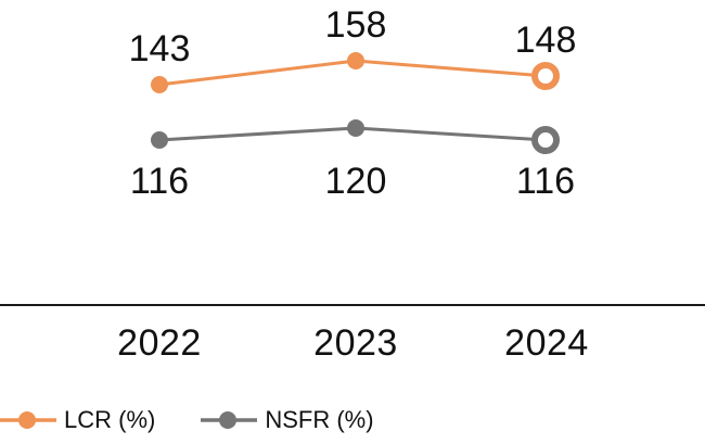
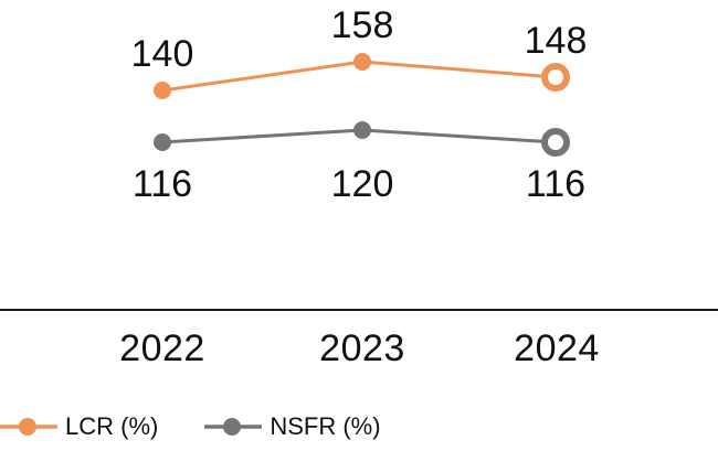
LCR (%)/2022: 143 -> 140
